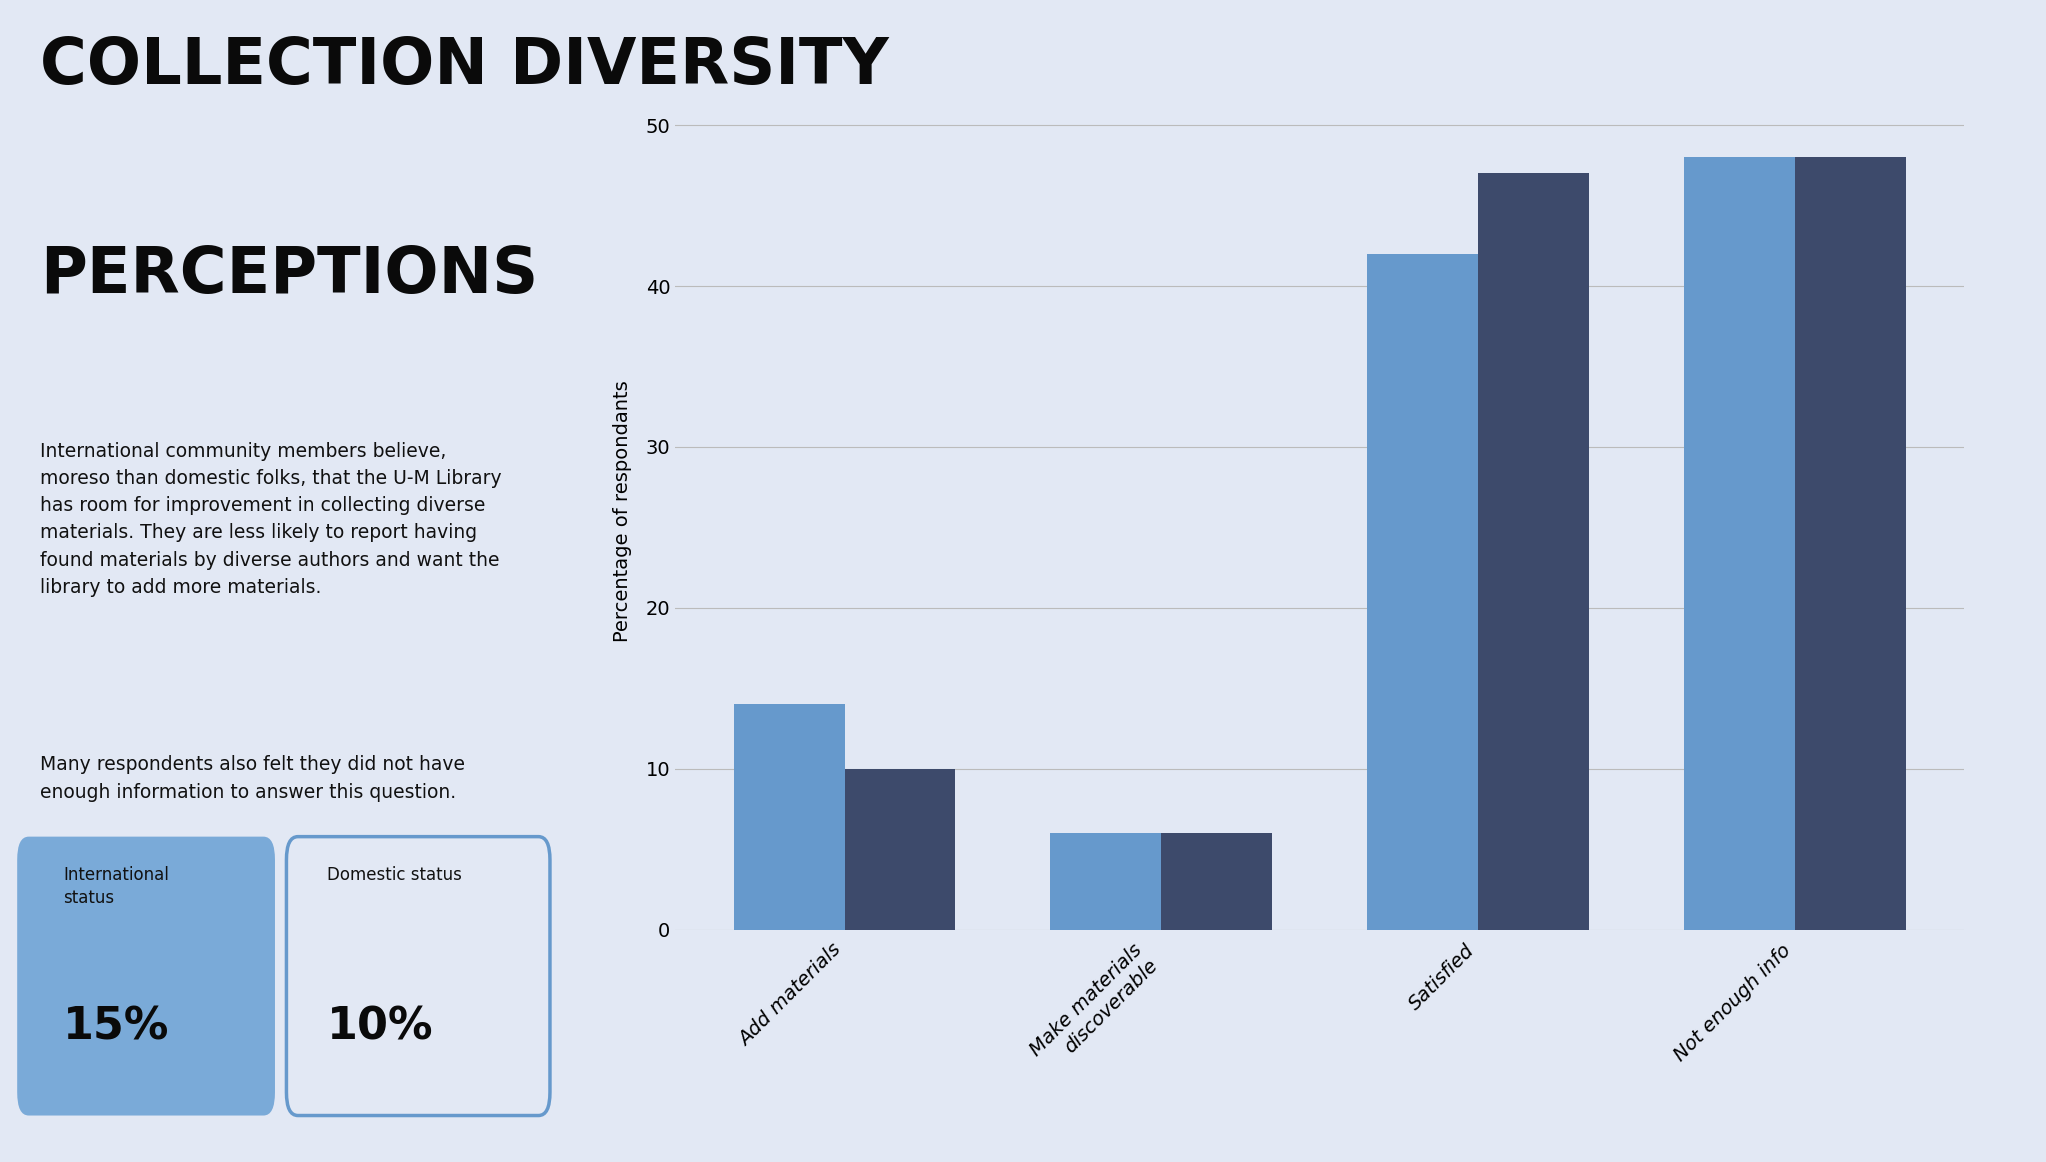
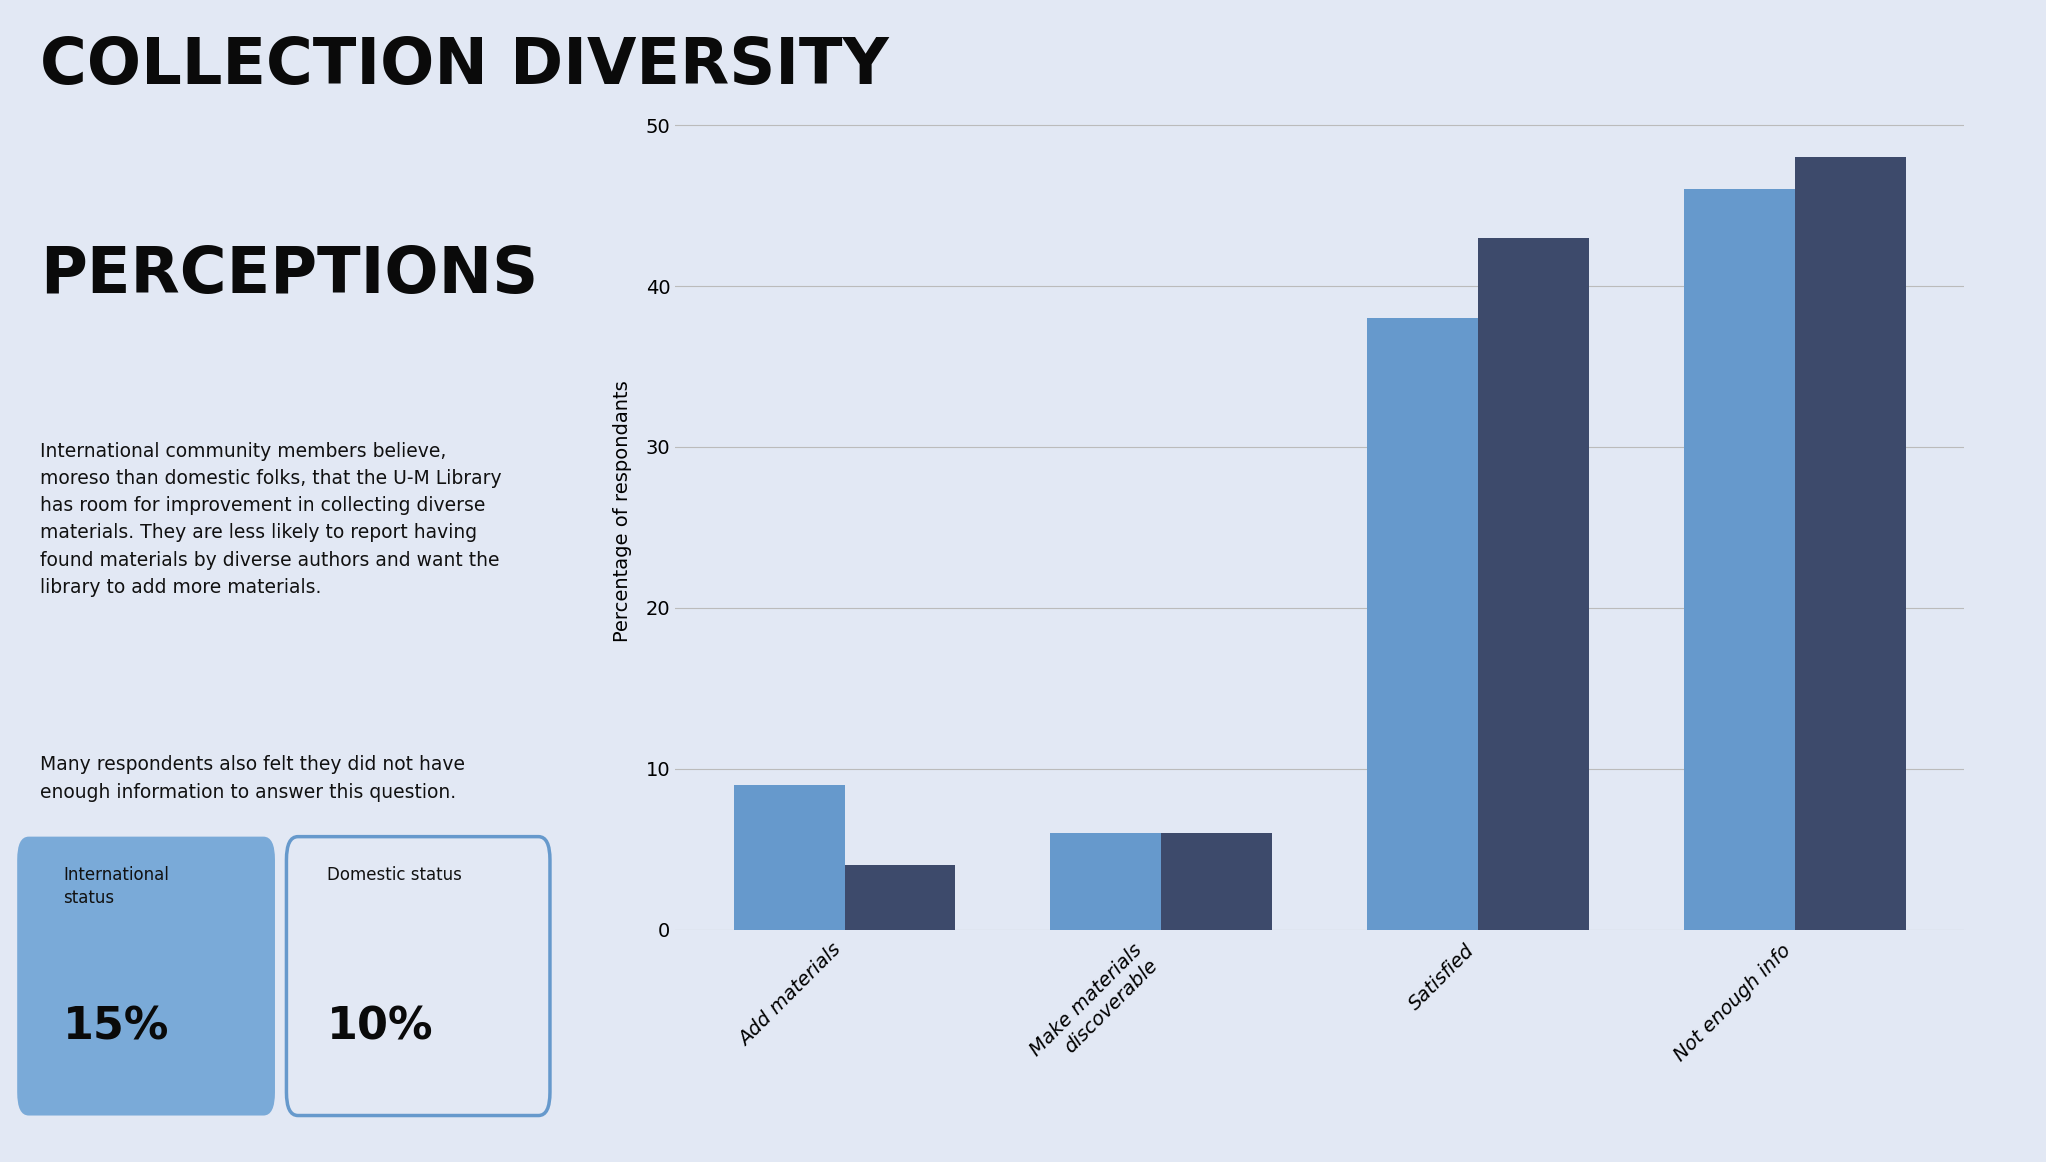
International status/Add materials: 14 -> 9
Domestic status/Add materials: 10 -> 4
International status/Satisfied: 42 -> 38
Domestic status/Satisfied: 47 -> 43
International status/Not enough info: 48 -> 46
